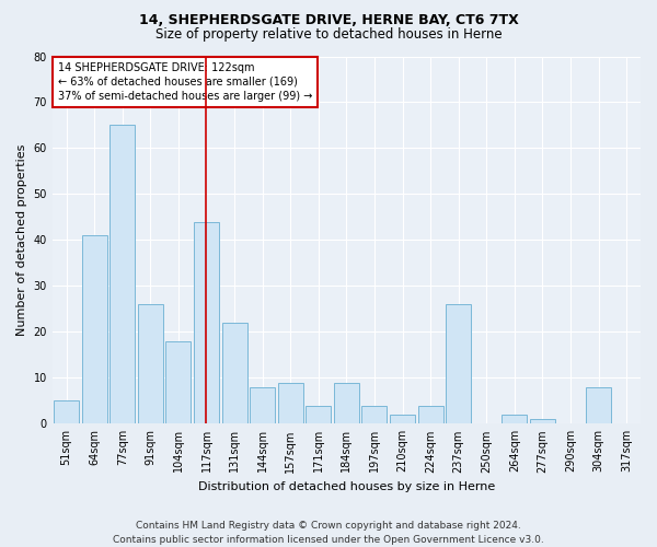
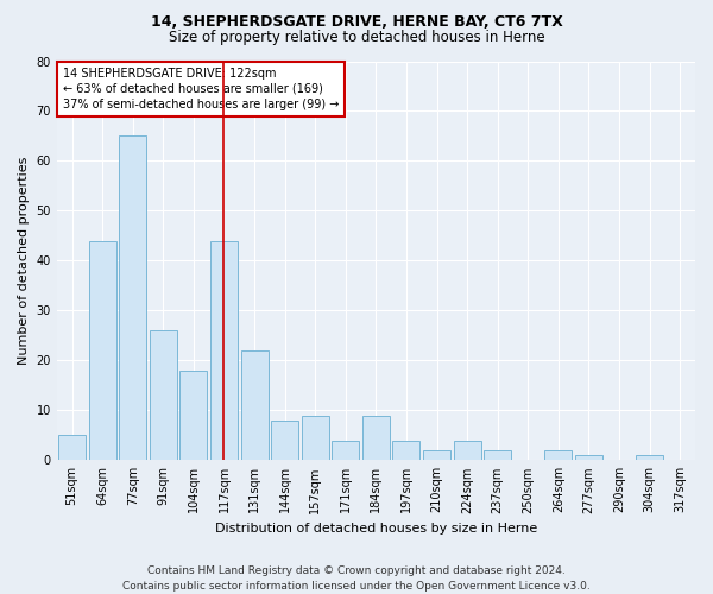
64sqm: 41 -> 44
237sqm: 26 -> 2
304sqm: 8 -> 1
